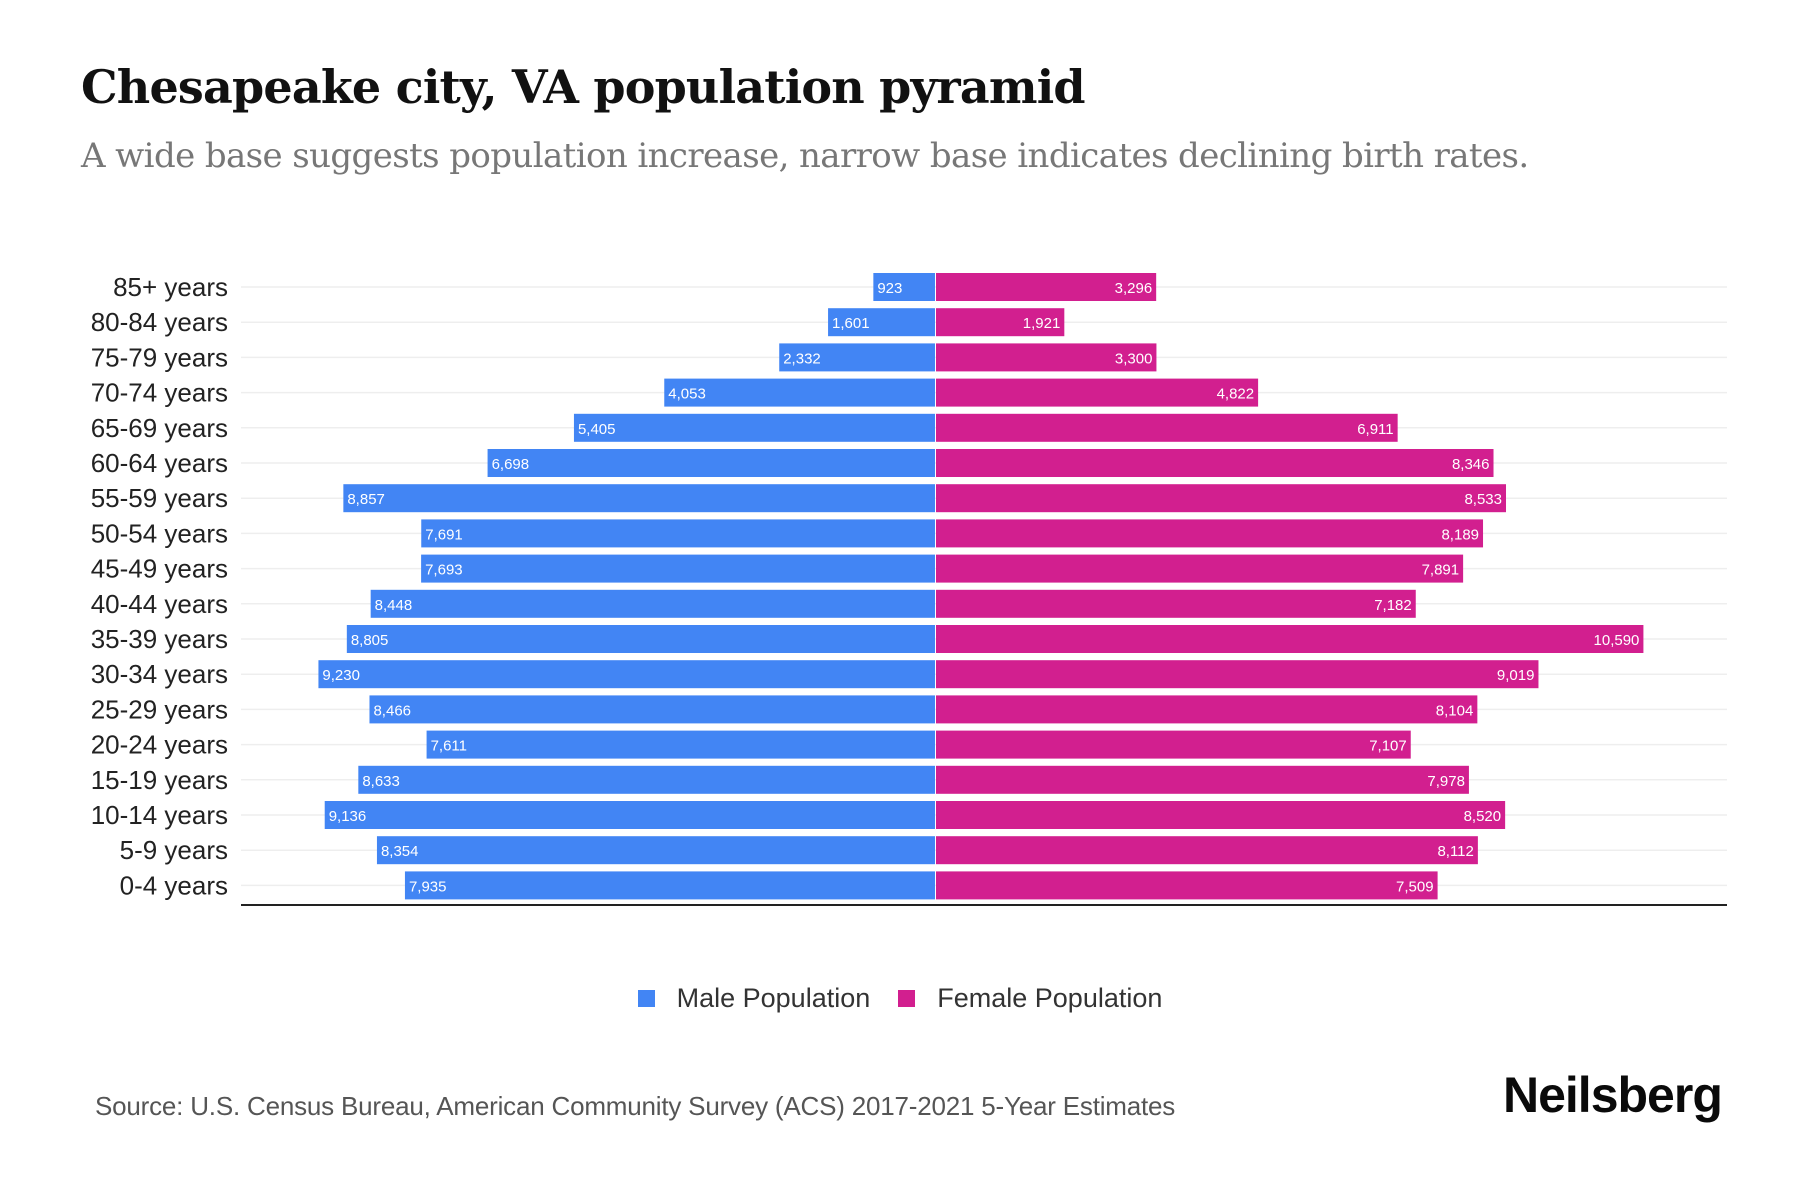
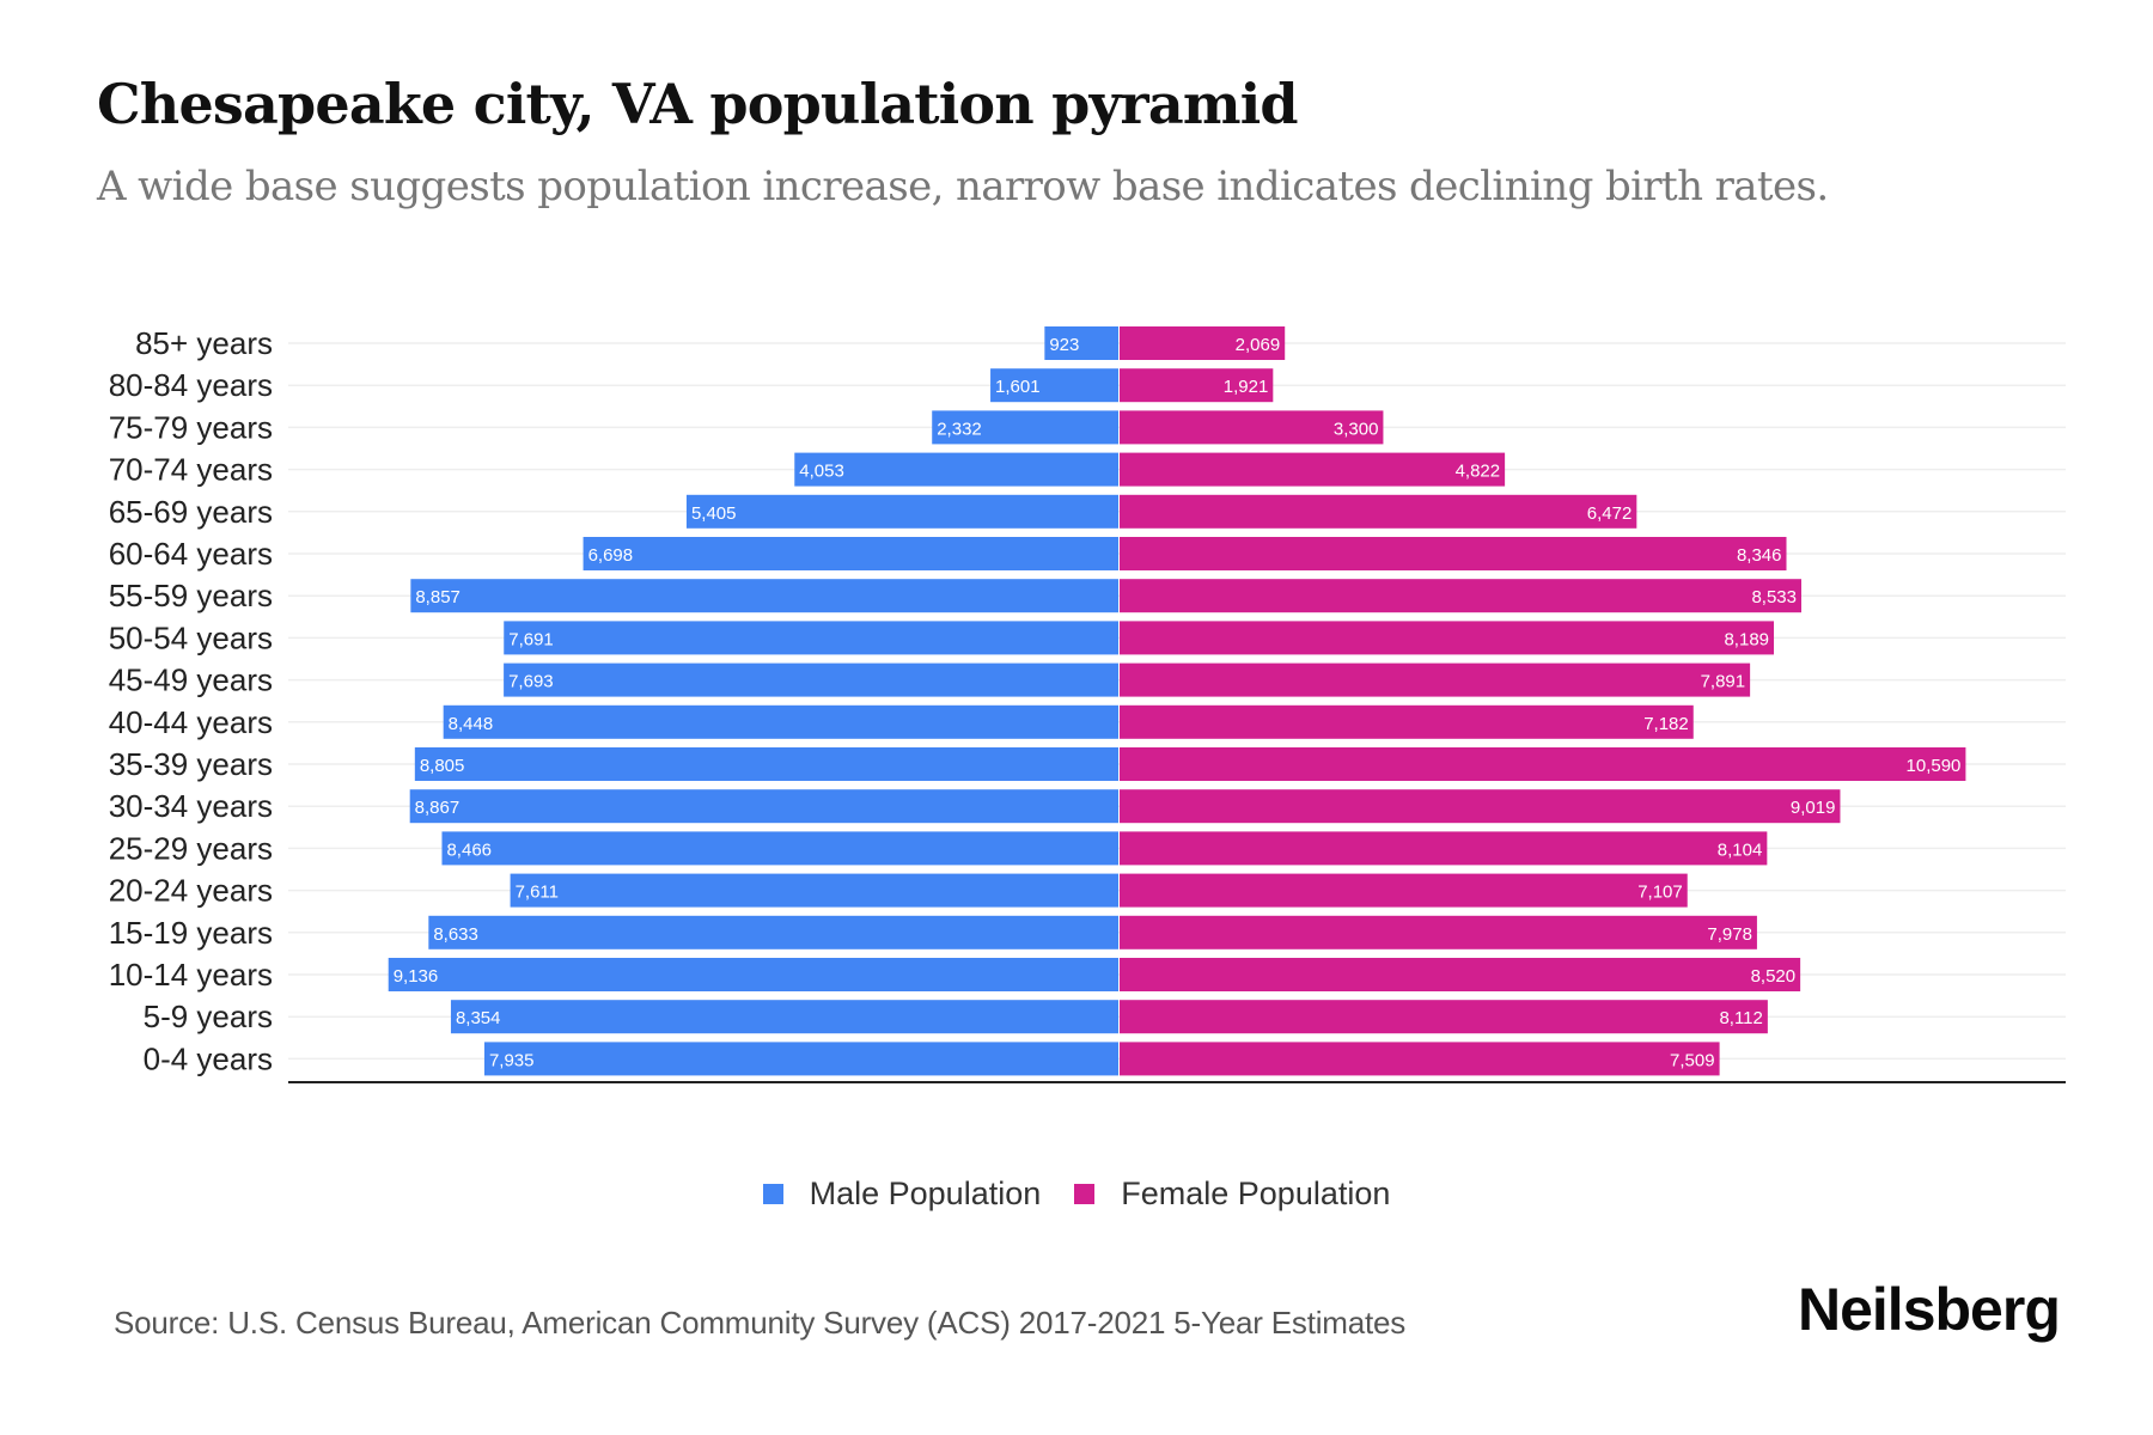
Female Population/85+ years: 3,296 -> 2,069
Female Population/65-69 years: 6,911 -> 6,472
Male Population/30-34 years: 9,230 -> 8,867
